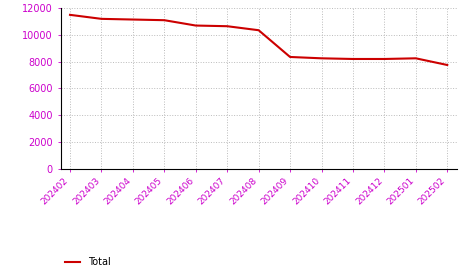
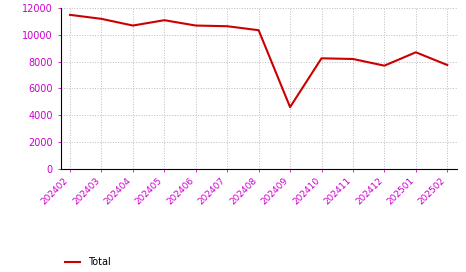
202404: 11200 -> 10700
202409: 8400 -> 4600
202412: 8200 -> 7700
202501: 8200 -> 8700
